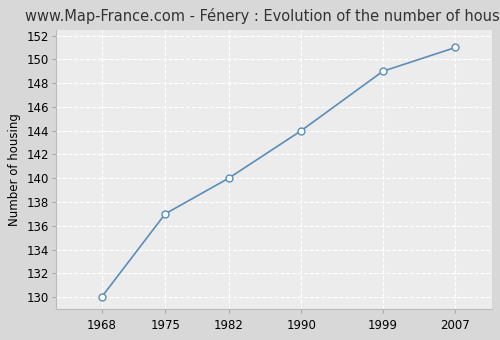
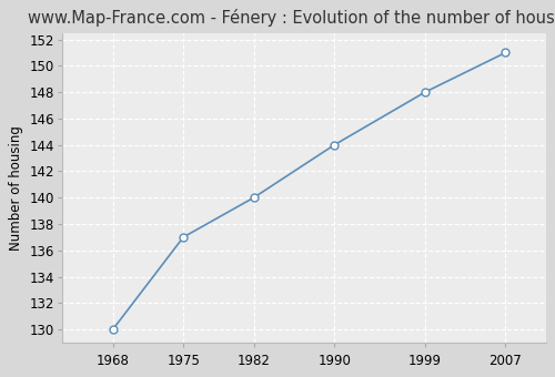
1999: 149 -> 148
